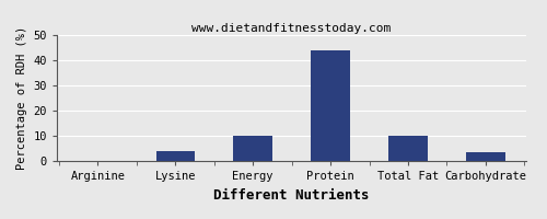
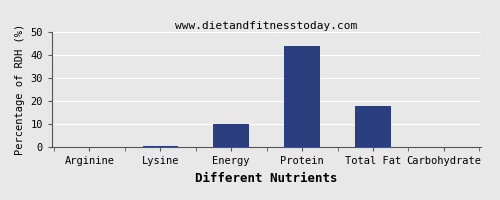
Lysine: 4.0 -> 0.8
Total Fat: 10.0 -> 18.0
Carbohydrate: 3.5 -> 0.3
